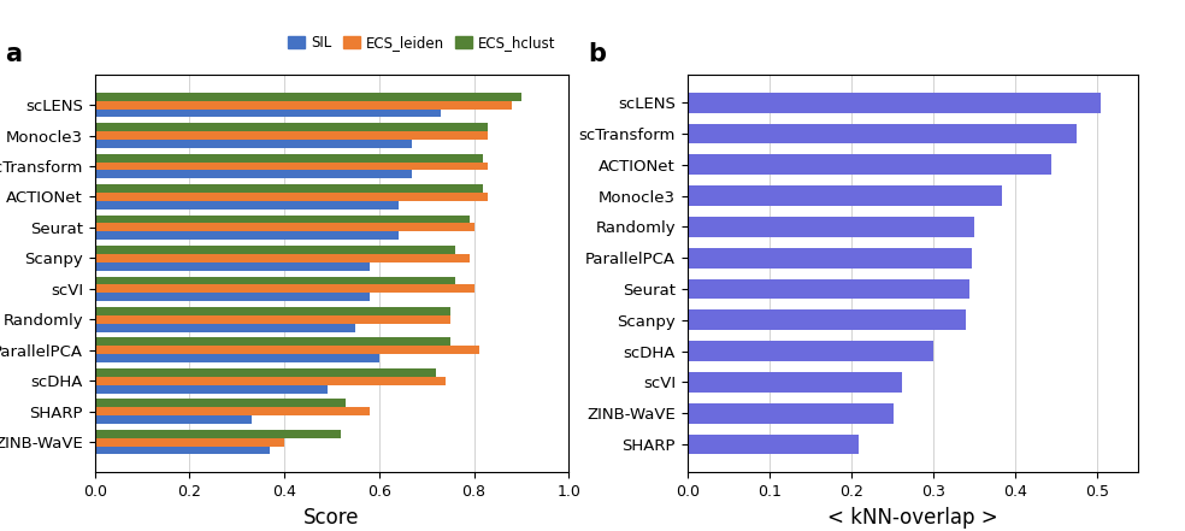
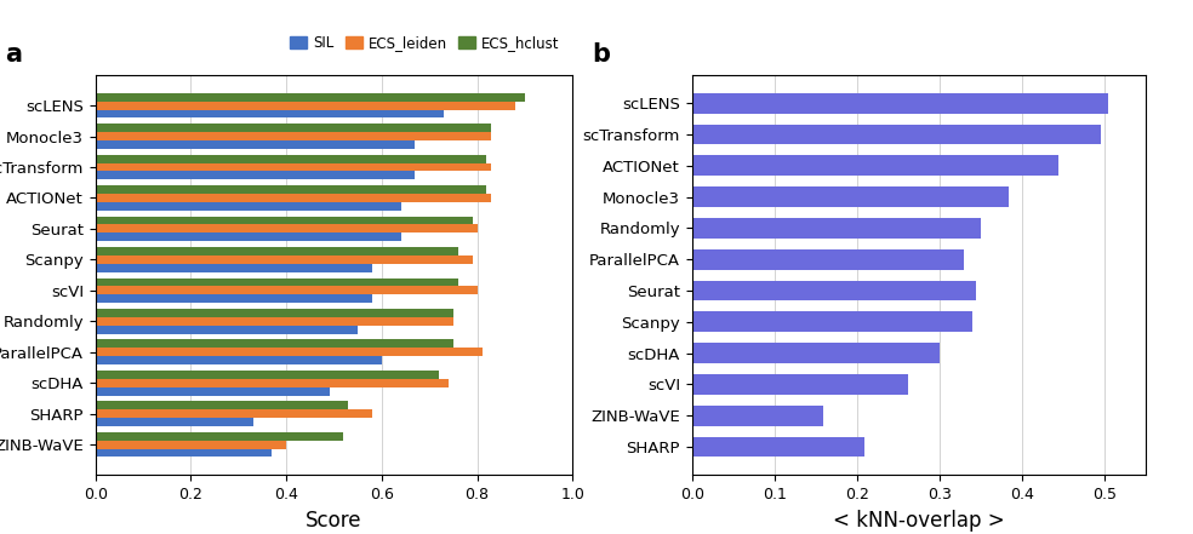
scTransform: 0.475 -> 0.496
ParallelPCA: 0.348 -> 0.330
ZINB-WaVE: 0.252 -> 0.160
